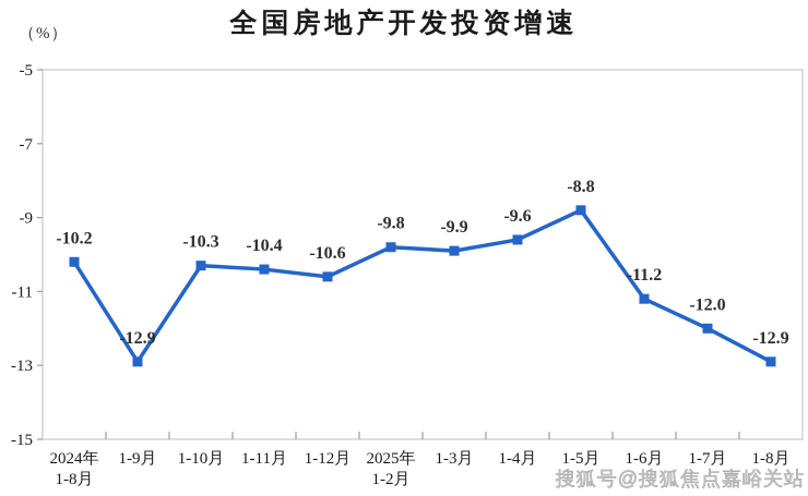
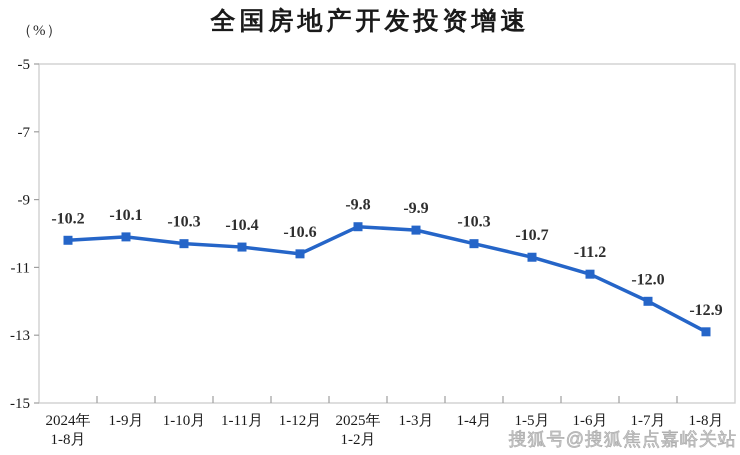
1-9月: -12.9 -> -10.1
1-4月: -9.6 -> -10.3
1-5月: -8.8 -> -10.7
